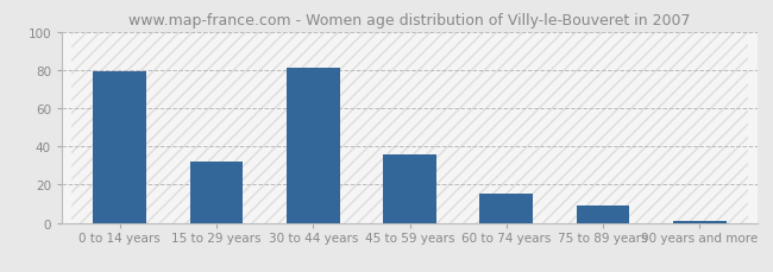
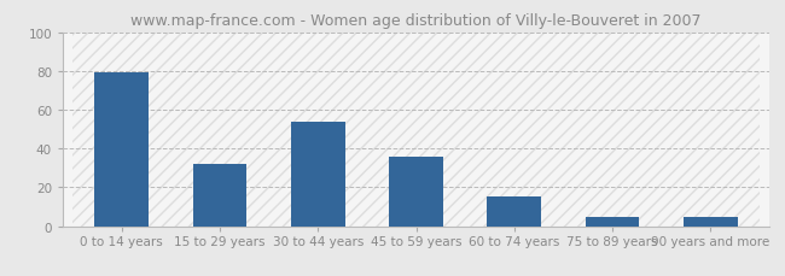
30 to 44 years: 81 -> 54
75 to 89 years: 9 -> 5
90 years and more: 1 -> 5
